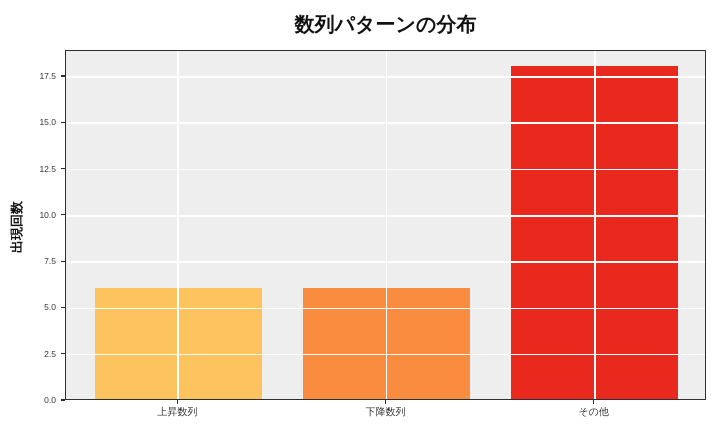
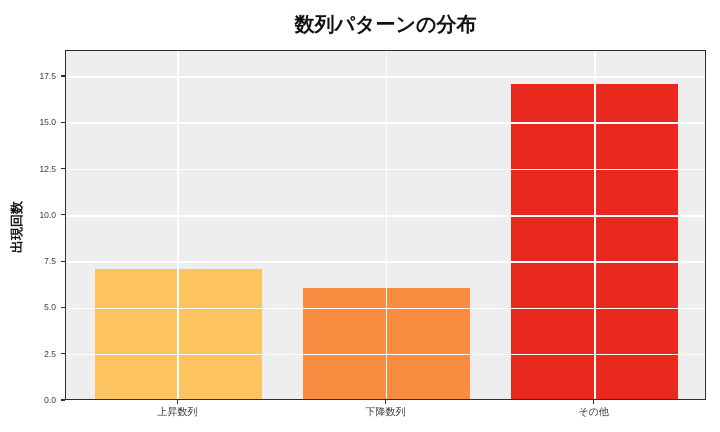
上昇数列: 6 -> 7
その他: 18 -> 17
